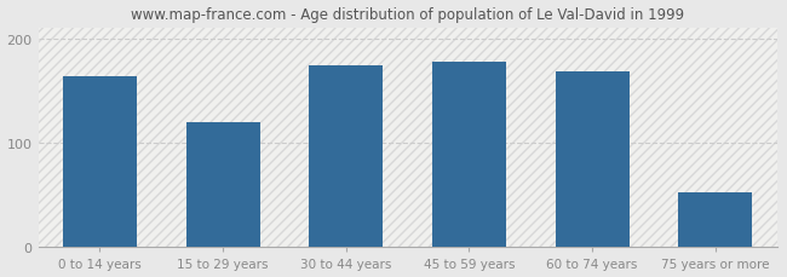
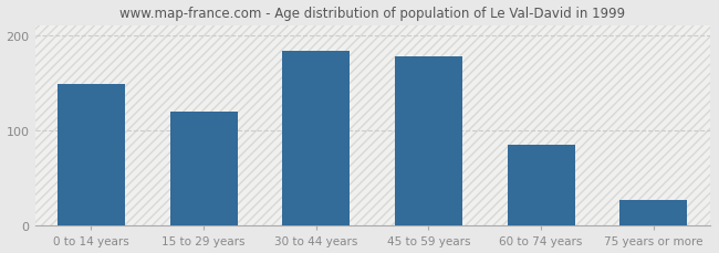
0 to 14 years: 164 -> 148
30 to 44 years: 174 -> 183
60 to 74 years: 168 -> 85
75 years or more: 52 -> 27
